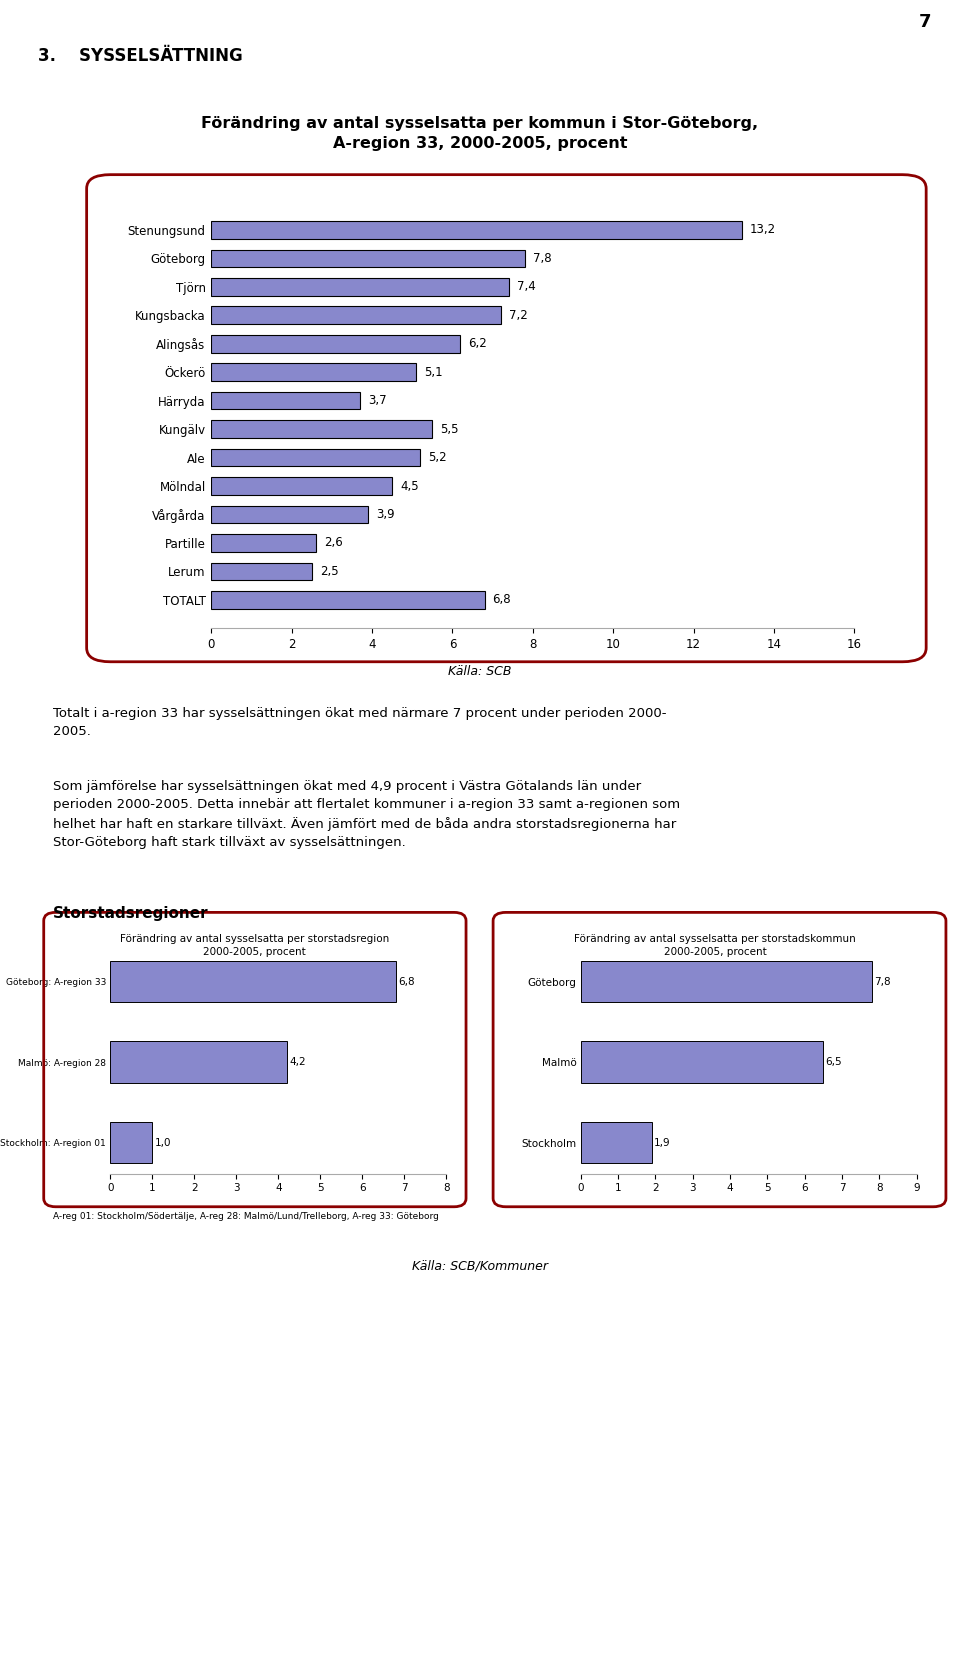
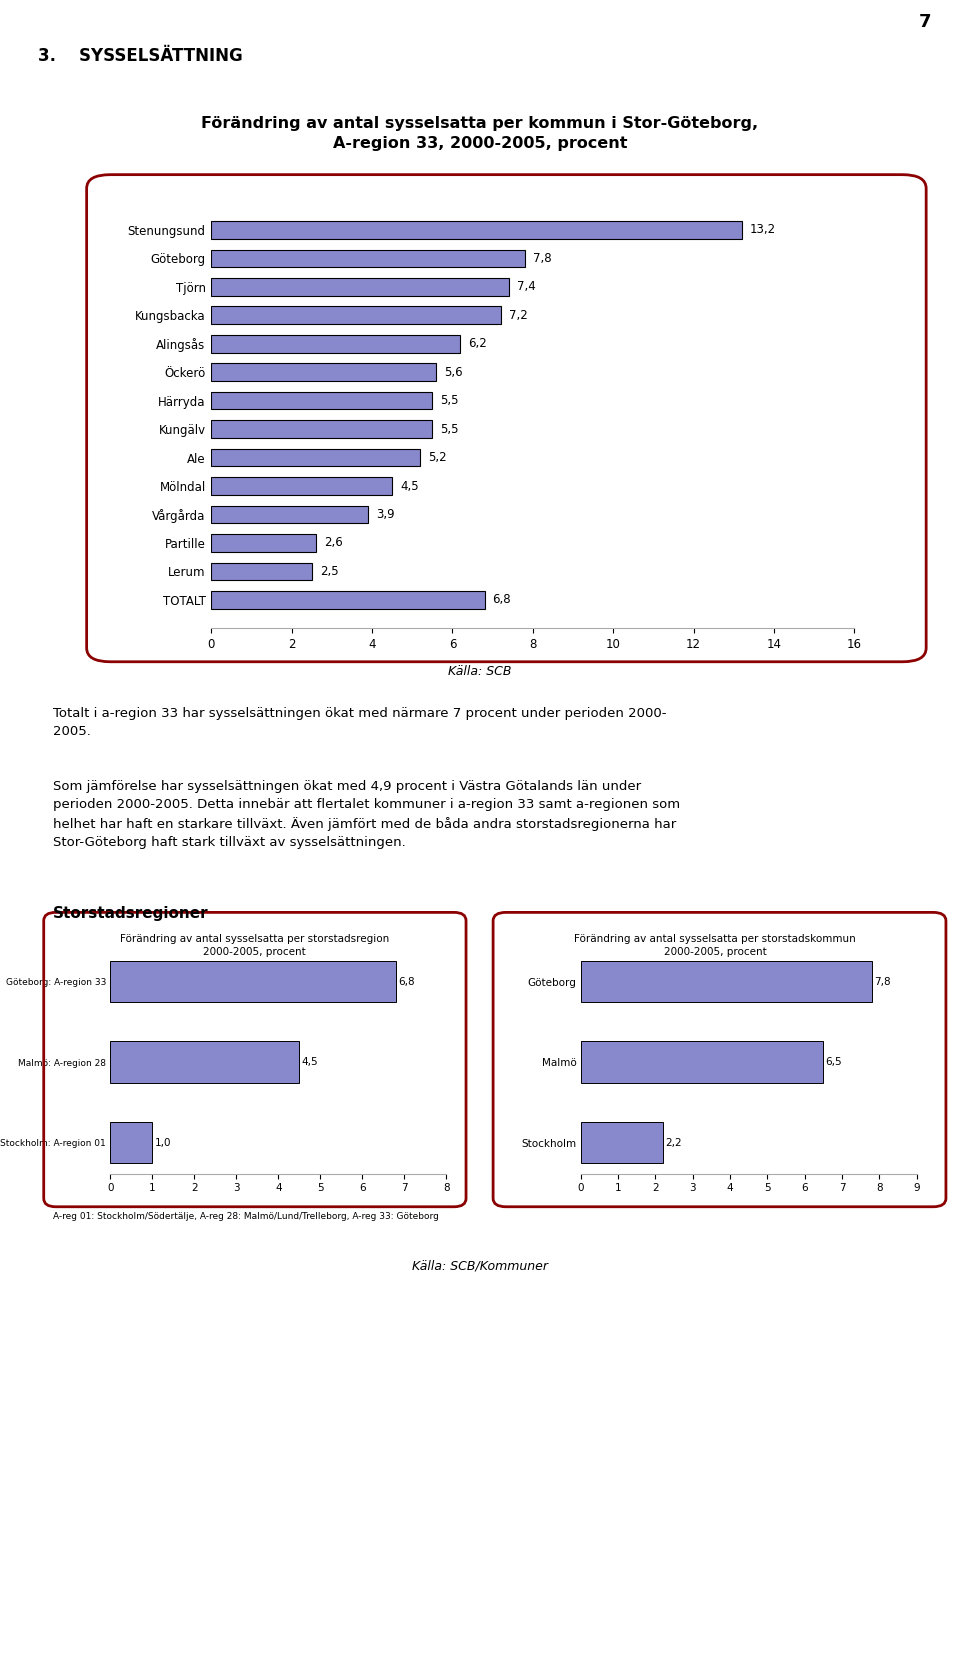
Öckerö: 5,1 -> 5,6
Härryda: 3,7 -> 5,5
Malmö: A-region 28: 4,2 -> 4,5
Stockholm: 1,9 -> 2,2
